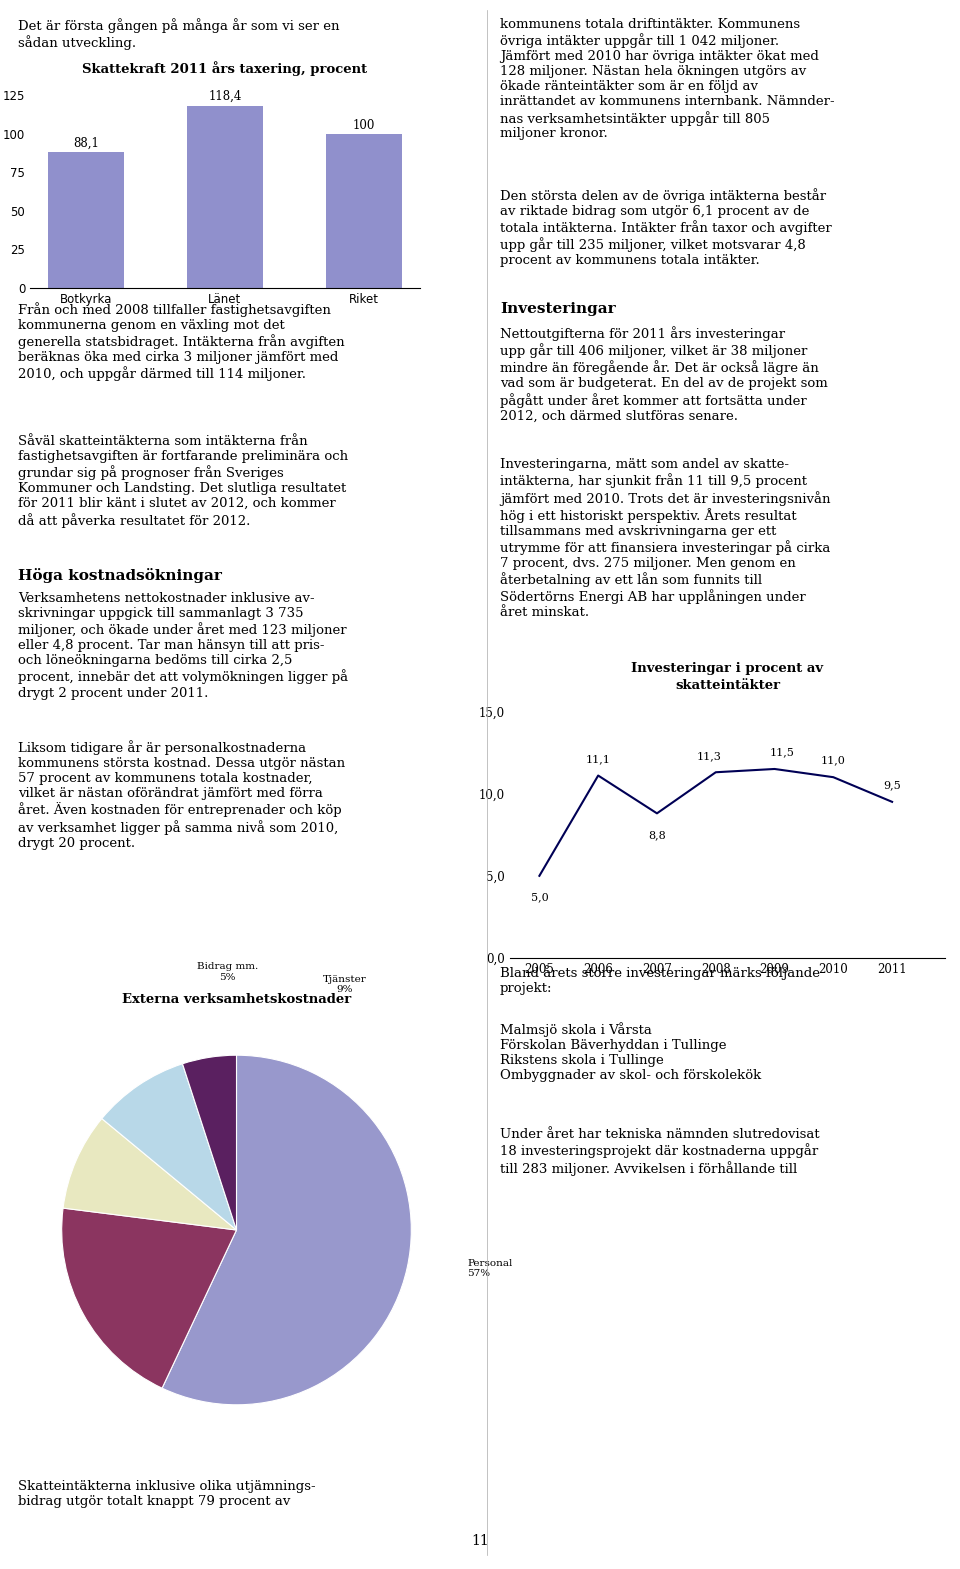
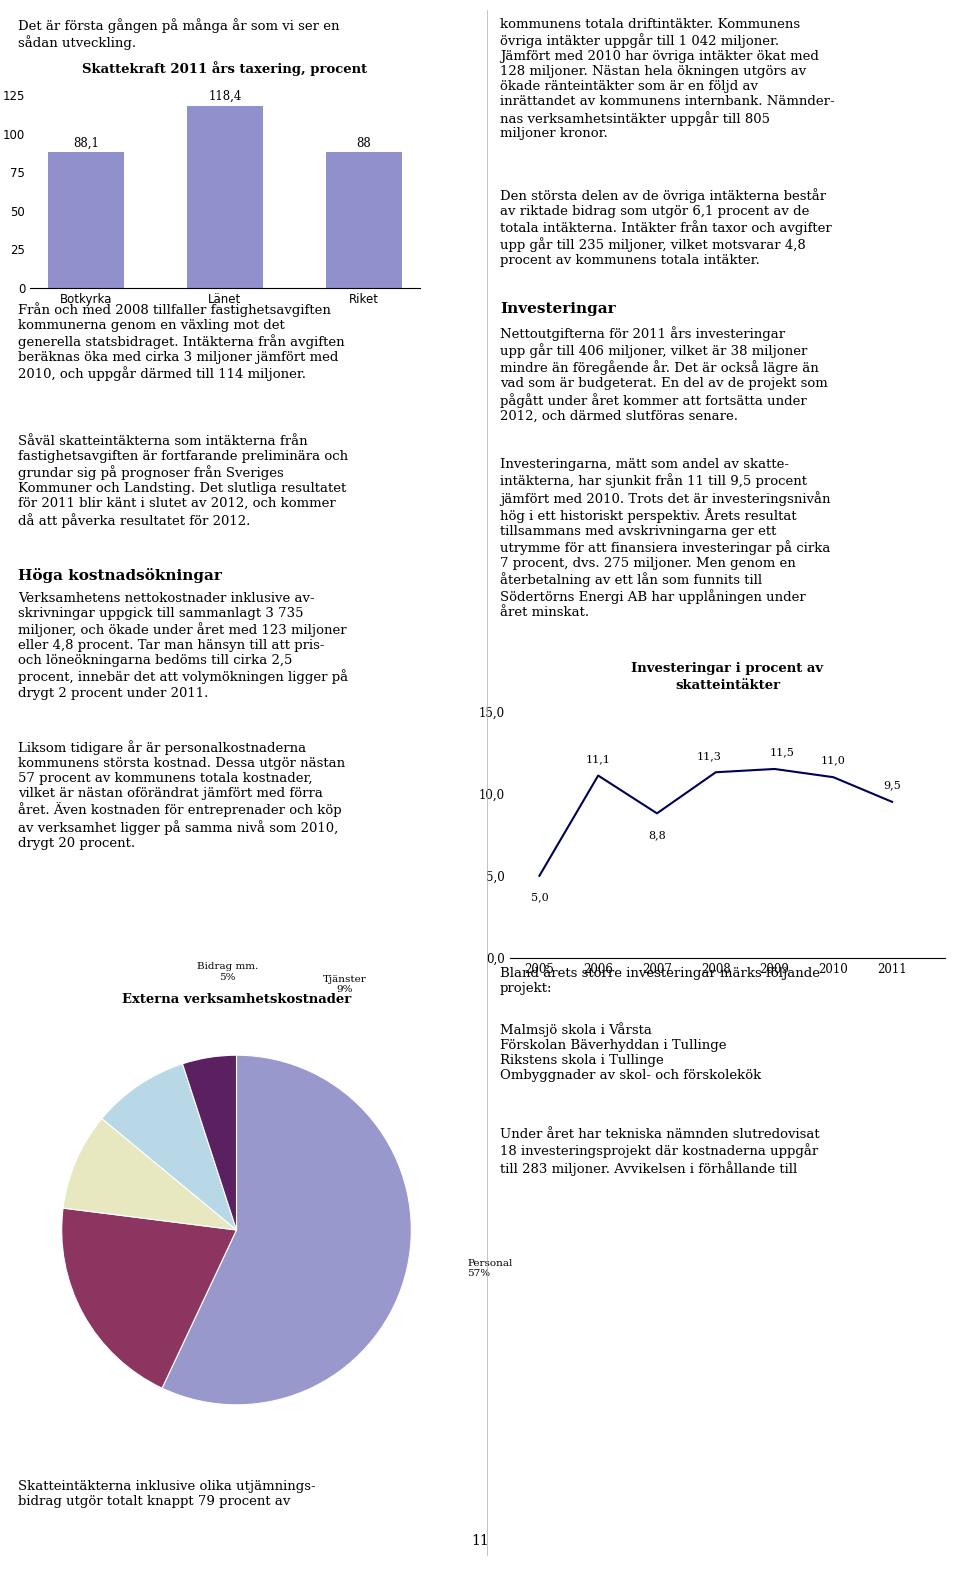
Skattekraft 2011 års taxering, procent/Riket: 100 -> 88
